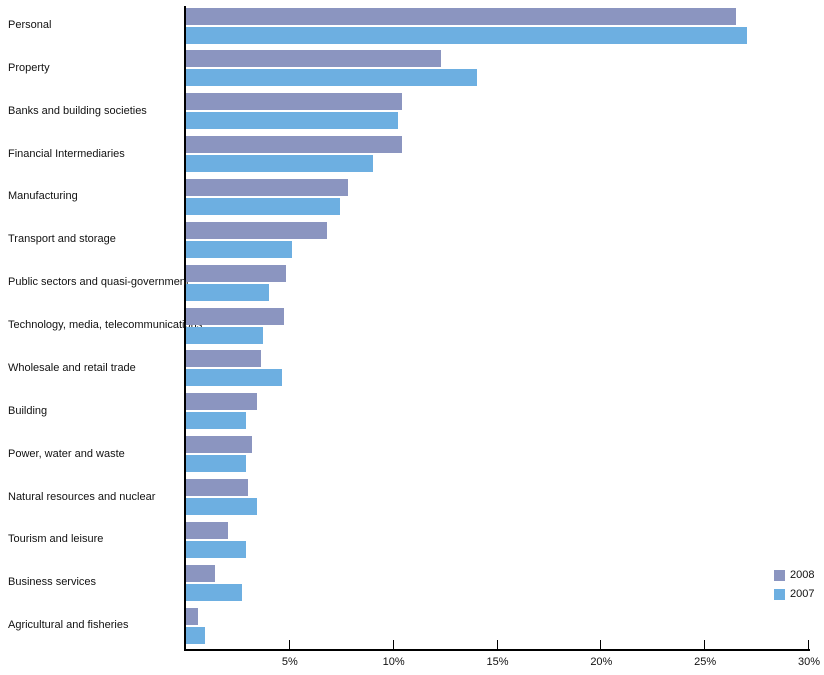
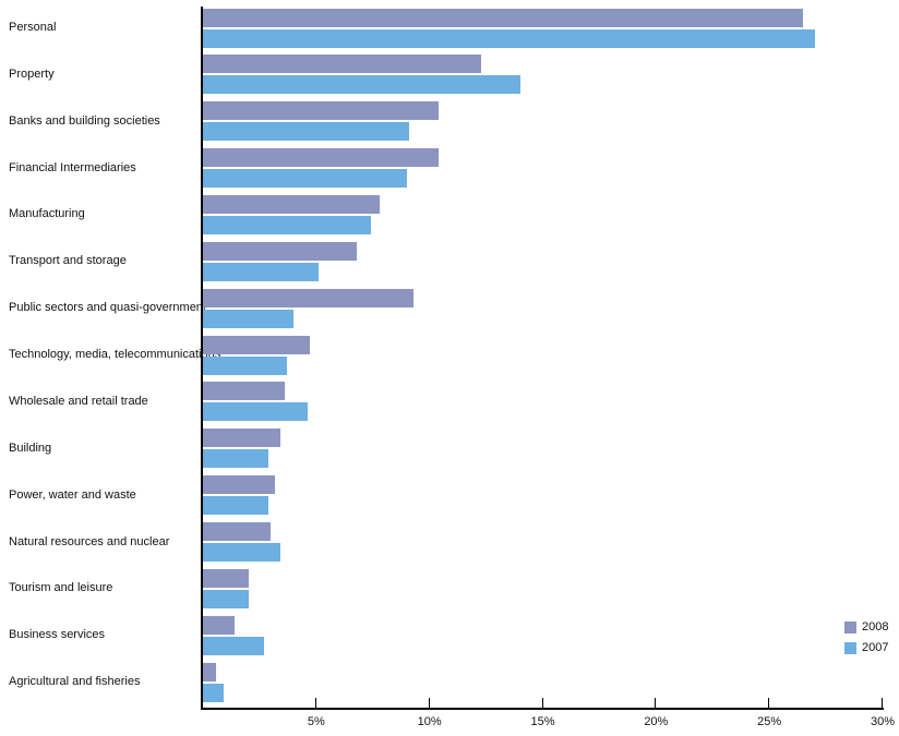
2007/Banks and building societies: 10.2% -> 9.1%
2008/Public sectors and quasi-government: 4.8% -> 9.3%
2007/Tourism and leisure: 2.9% -> 2.0%
